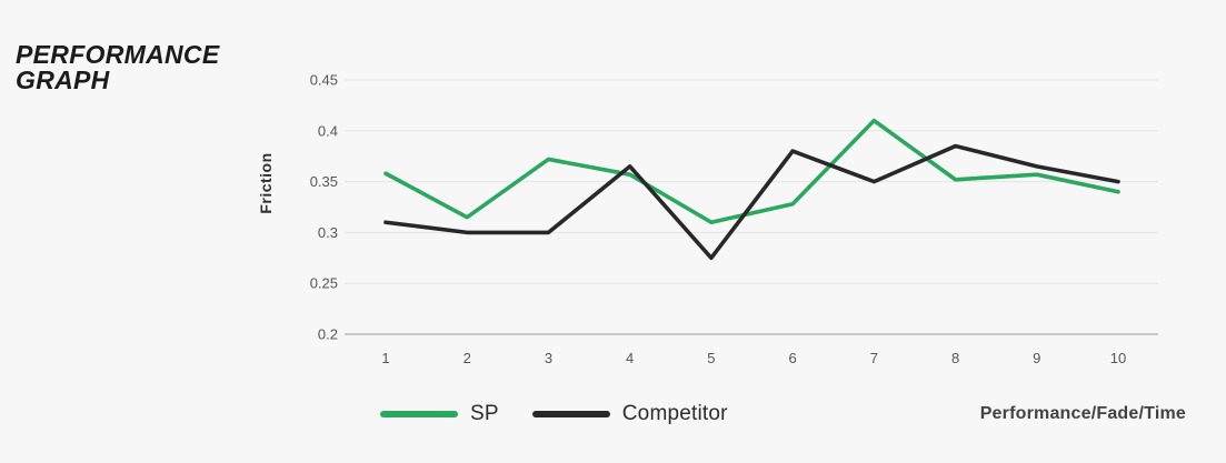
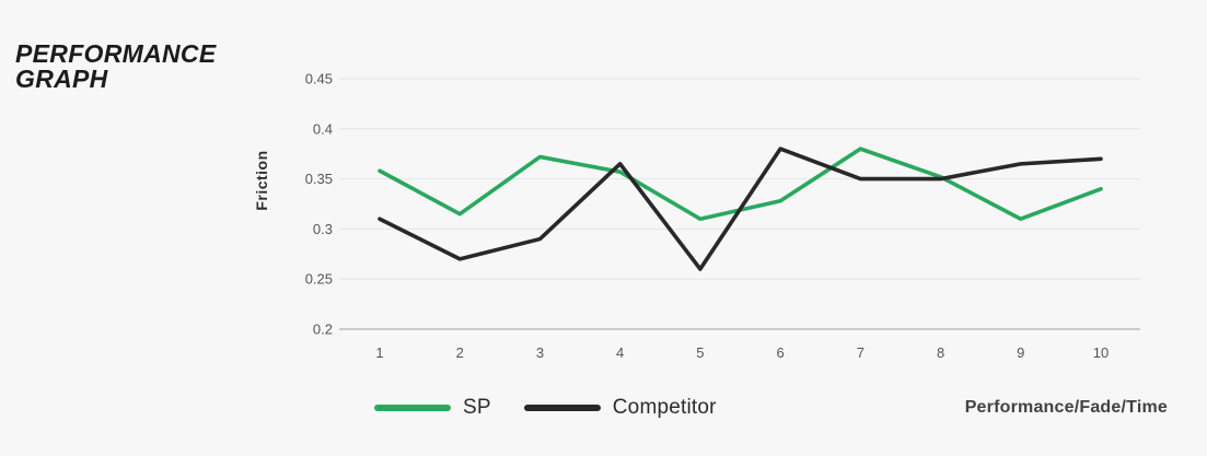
Competitor/2: 0.30 -> 0.27
Competitor/3: 0.30 -> 0.29
Competitor/5: 0.28 -> 0.26
SP/7: 0.41 -> 0.38
Competitor/8: 0.39 -> 0.35
SP/9: 0.36 -> 0.31
Competitor/10: 0.35 -> 0.37
